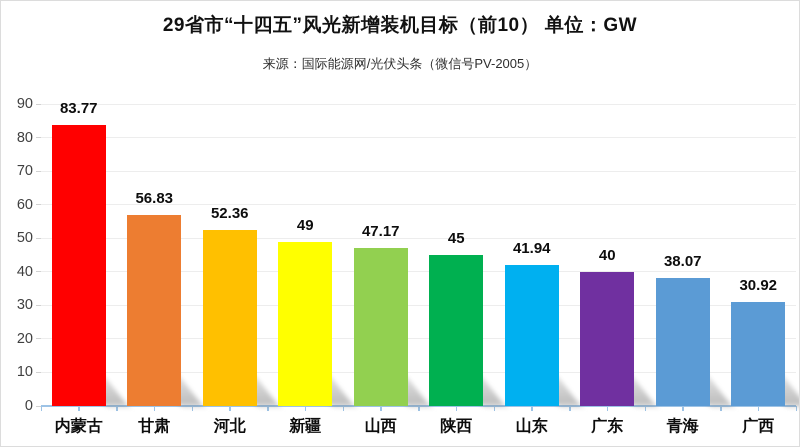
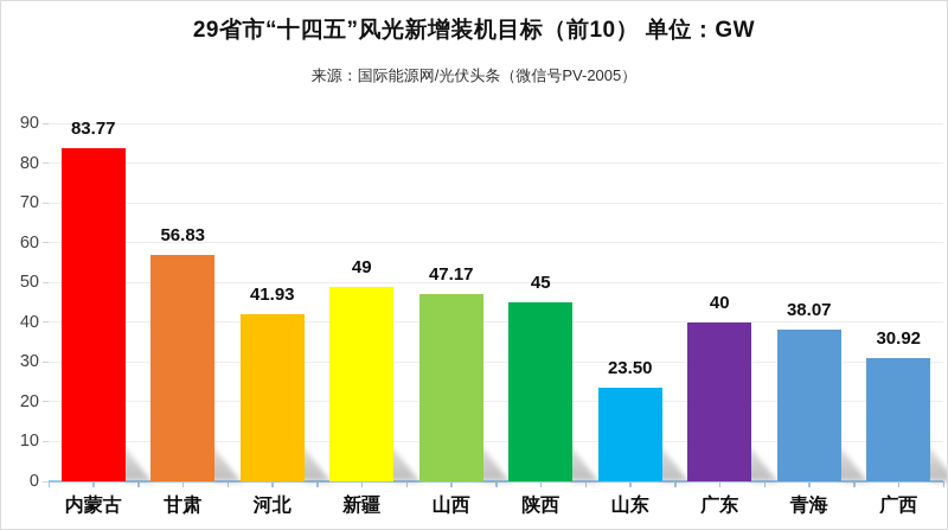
河北: 52.36 -> 41.93
山东: 41.94 -> 23.50
